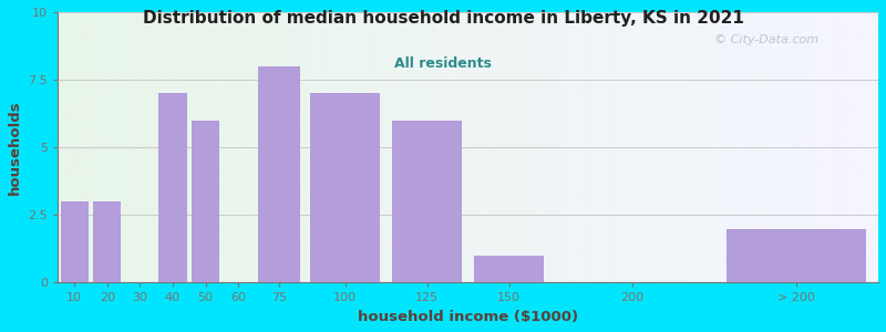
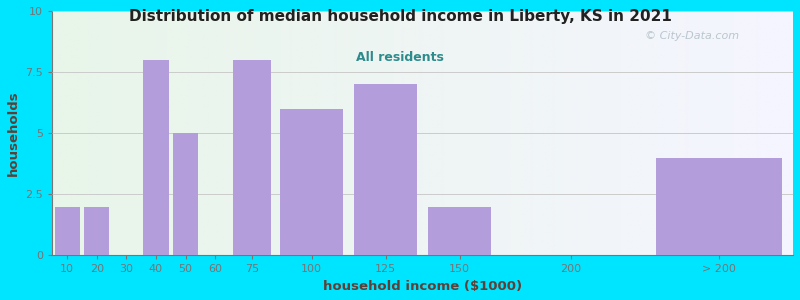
10: 3 -> 2
20: 3 -> 2
40: 7 -> 8
50: 6 -> 5
100: 7 -> 6
125: 6 -> 7
150: 1 -> 2
> 200: 2 -> 4
